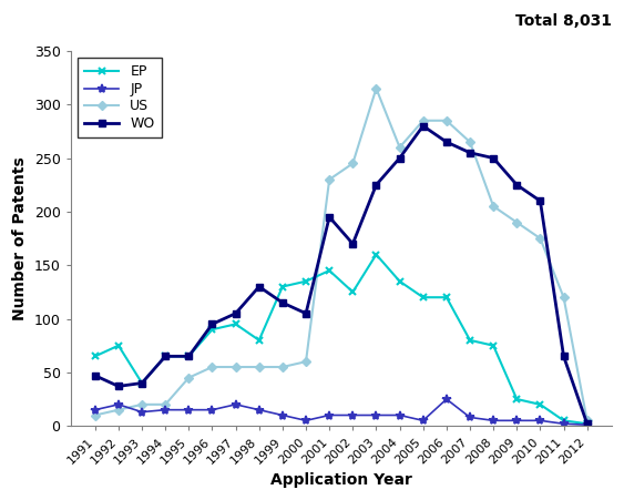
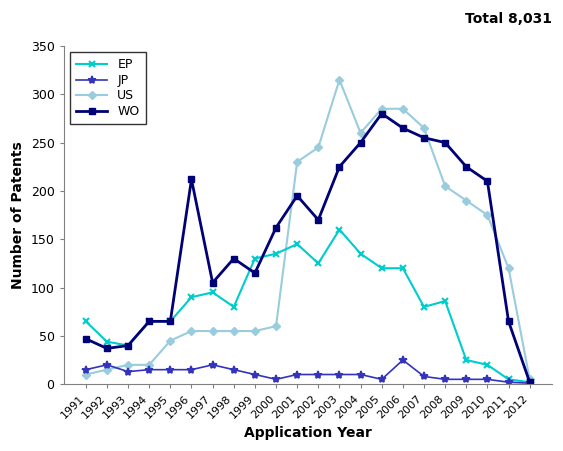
EP/1992: 75 -> 44
WO/1996: 95 -> 212
WO/2000: 105 -> 162
EP/2008: 75 -> 86
